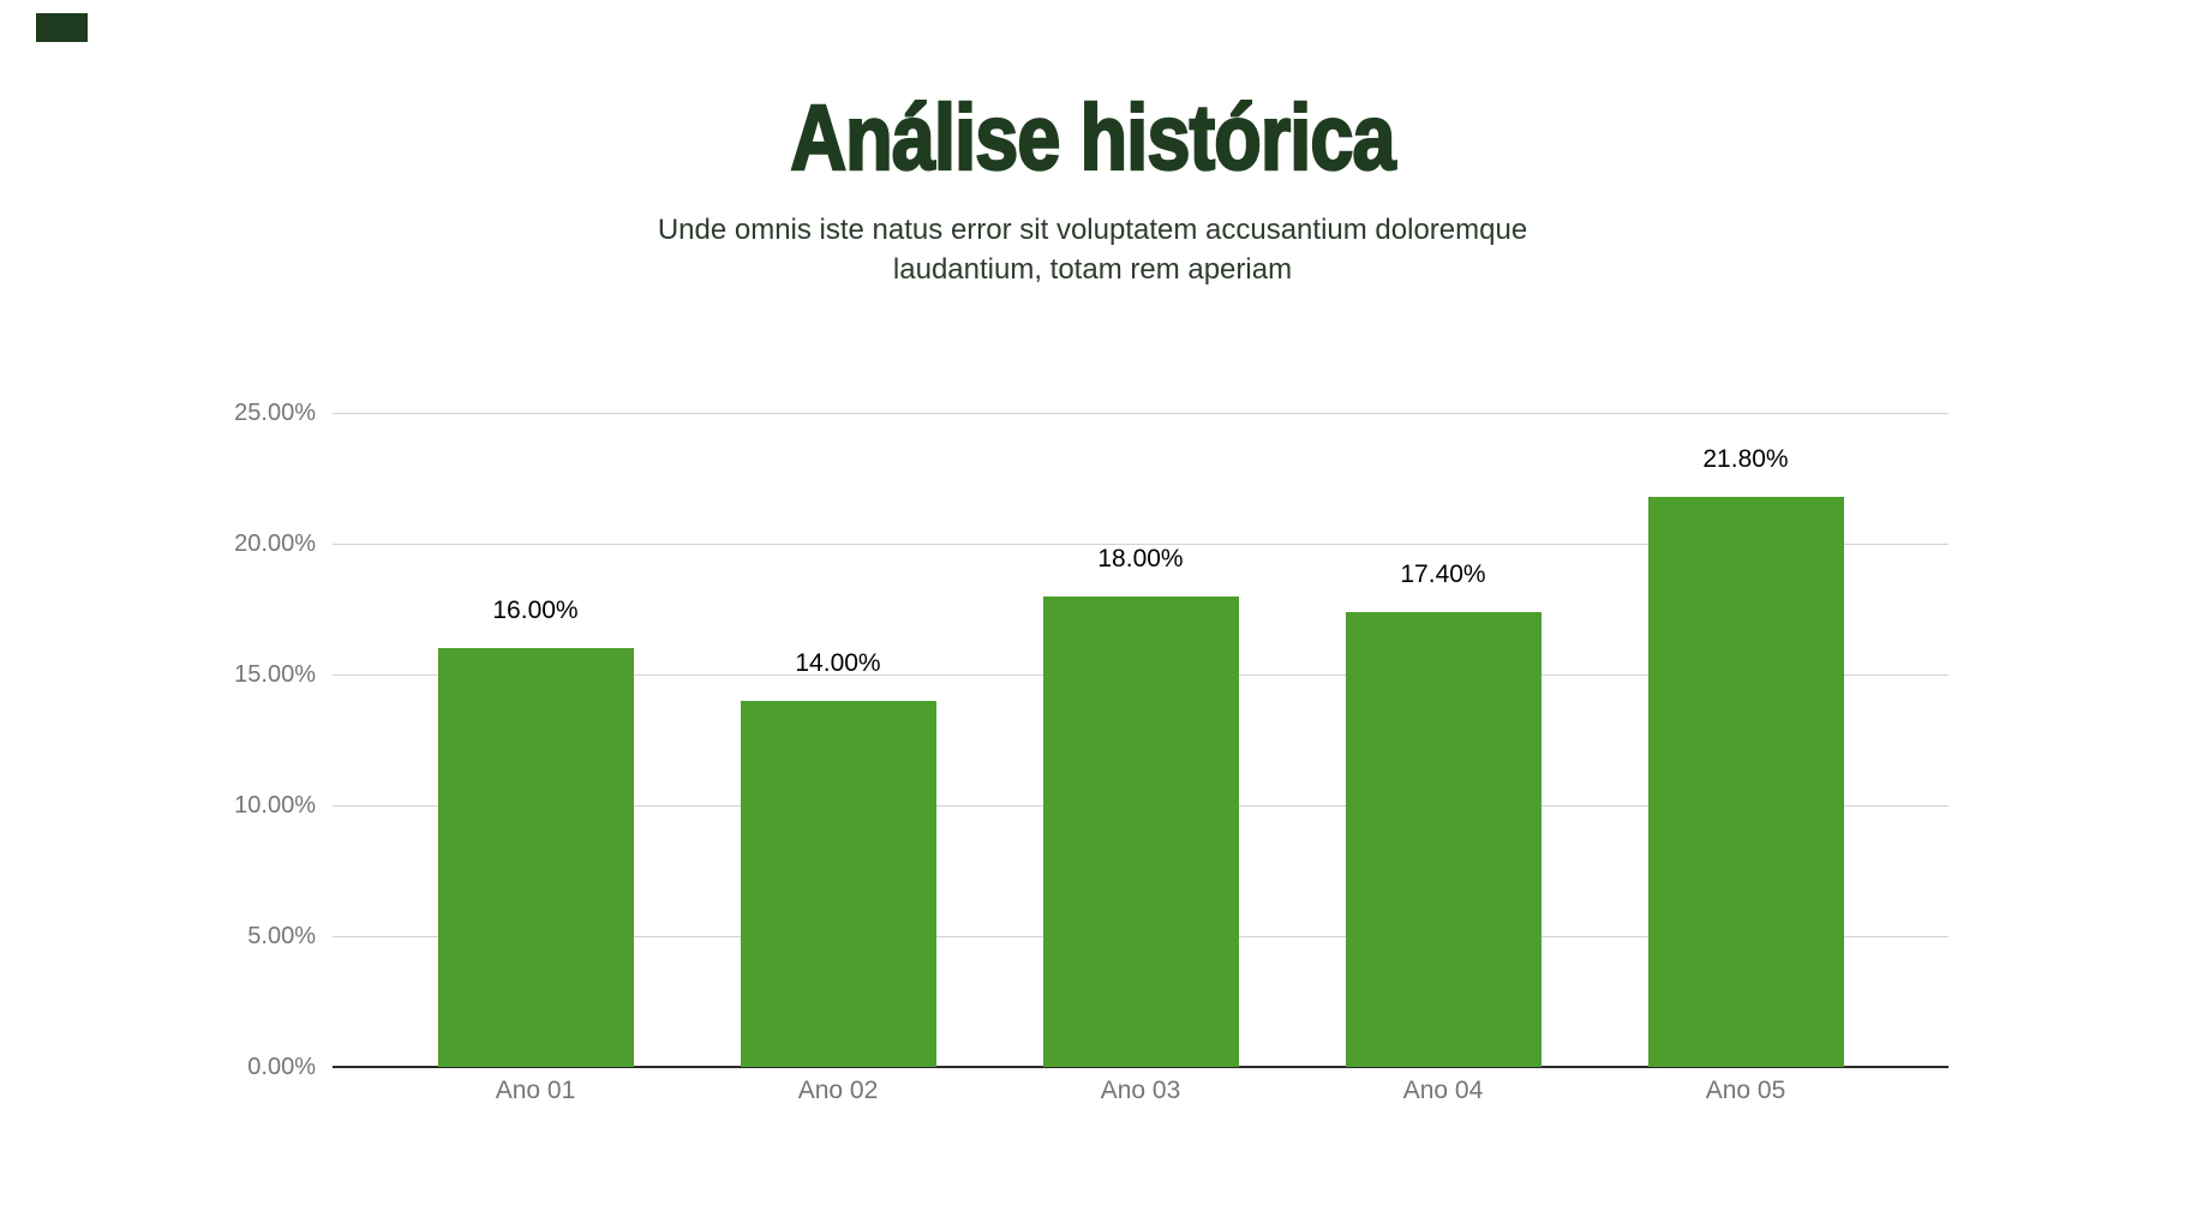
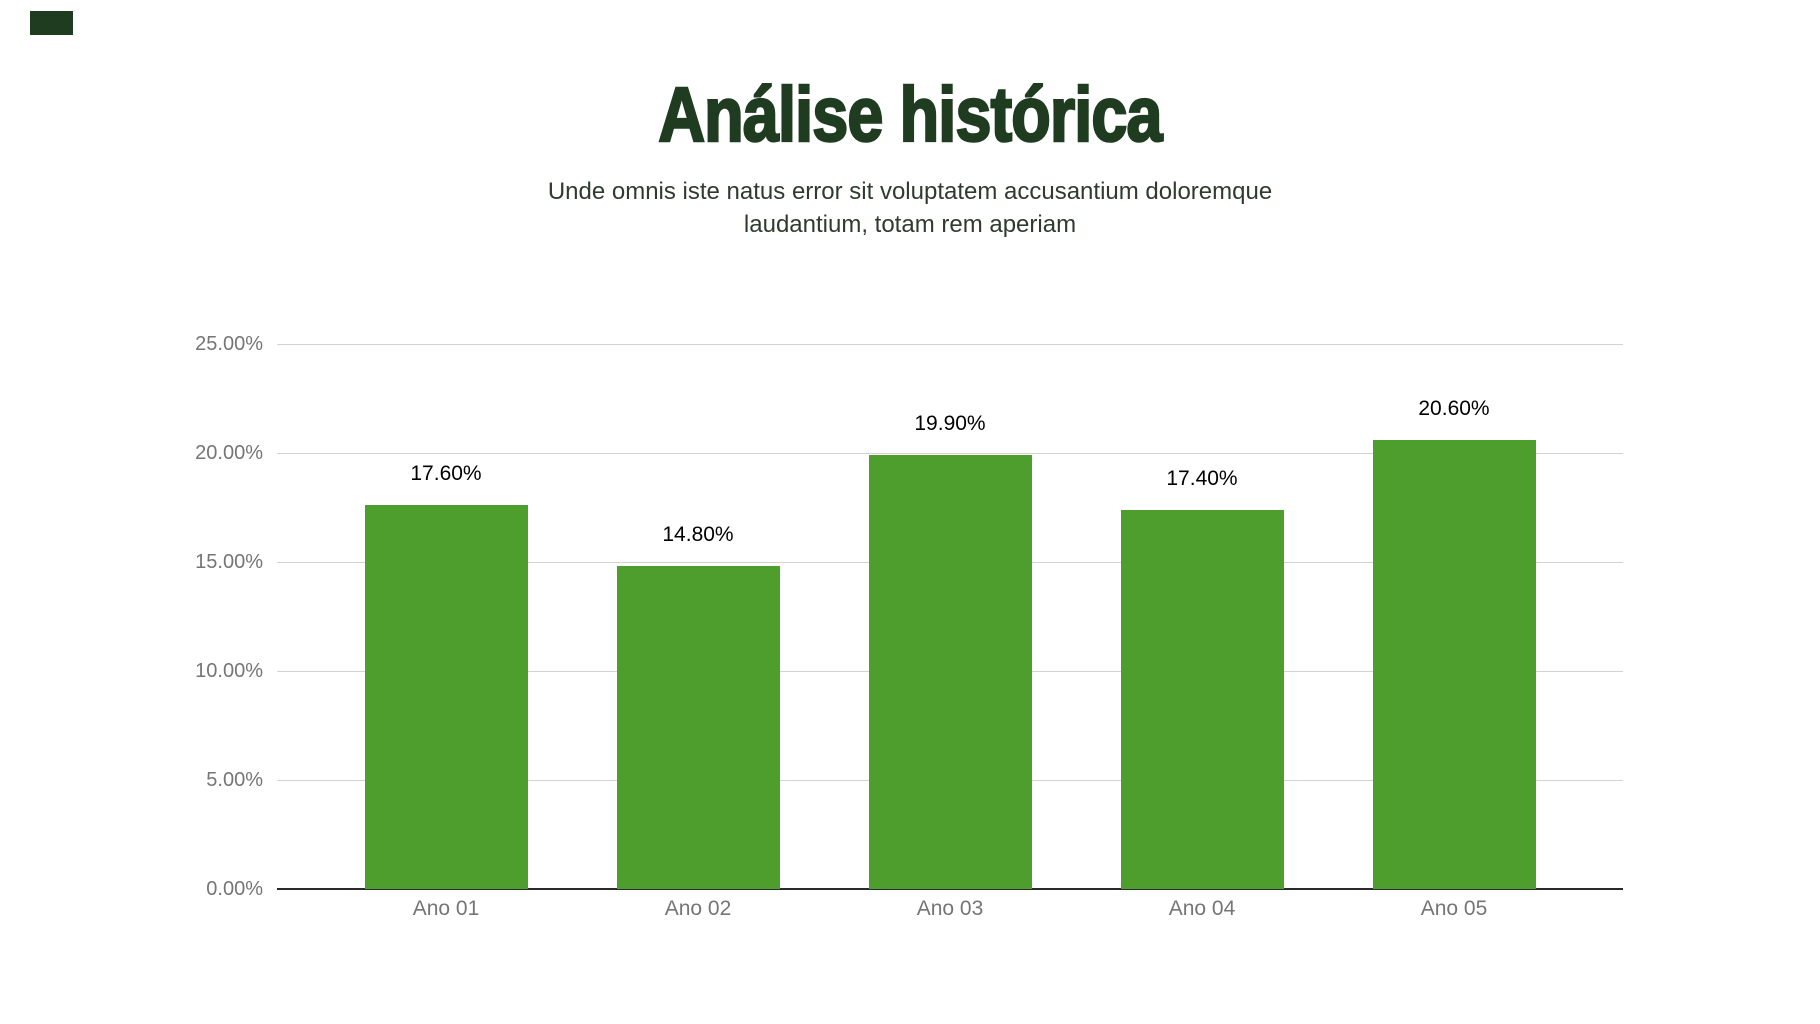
Ano 01: 16.00% -> 17.60%
Ano 02: 14.00% -> 14.80%
Ano 03: 18.00% -> 19.90%
Ano 05: 21.80% -> 20.60%
